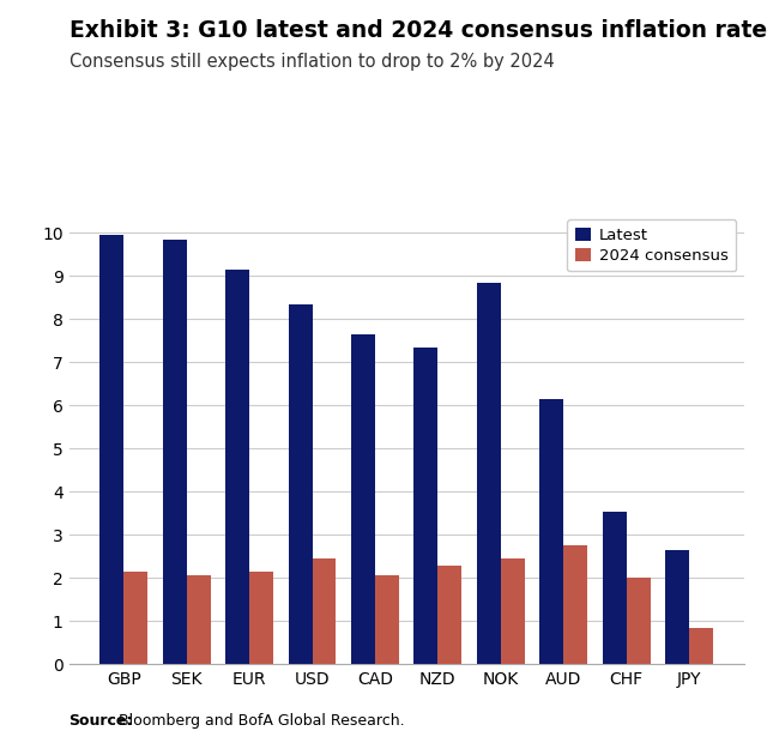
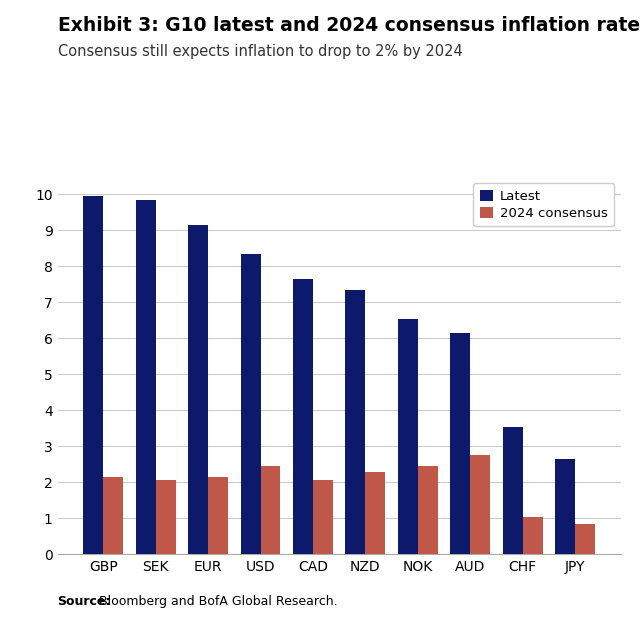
Latest/NOK: 8.85 -> 6.55
2024 consensus/CHF: 2.00 -> 1.05
